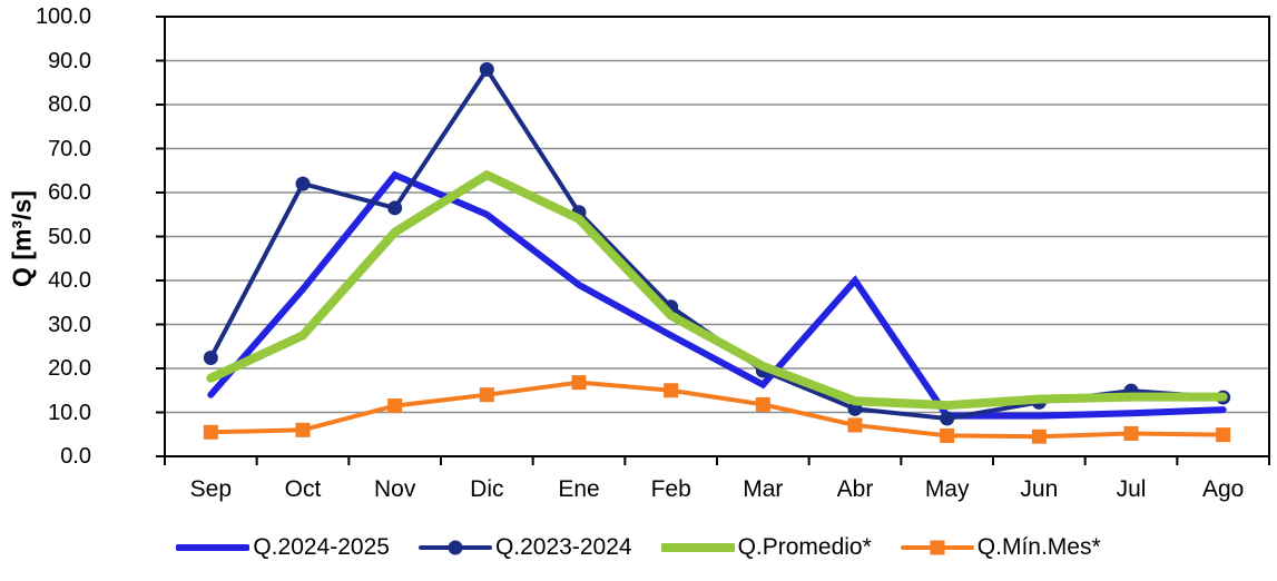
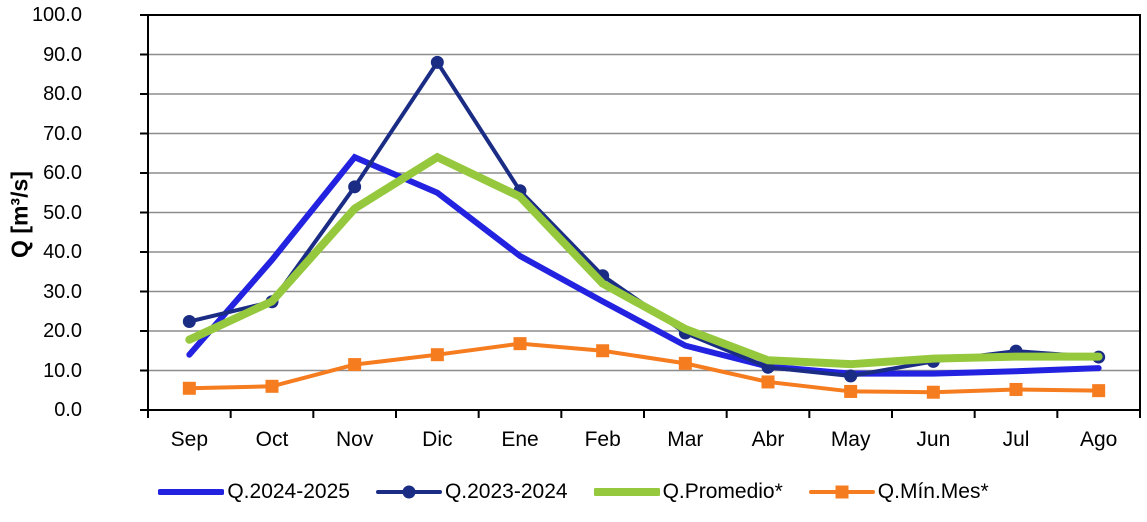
Q.2023-2024/Oct: 62 -> 27
Q.2024-2025/Abr: 40 -> 11
